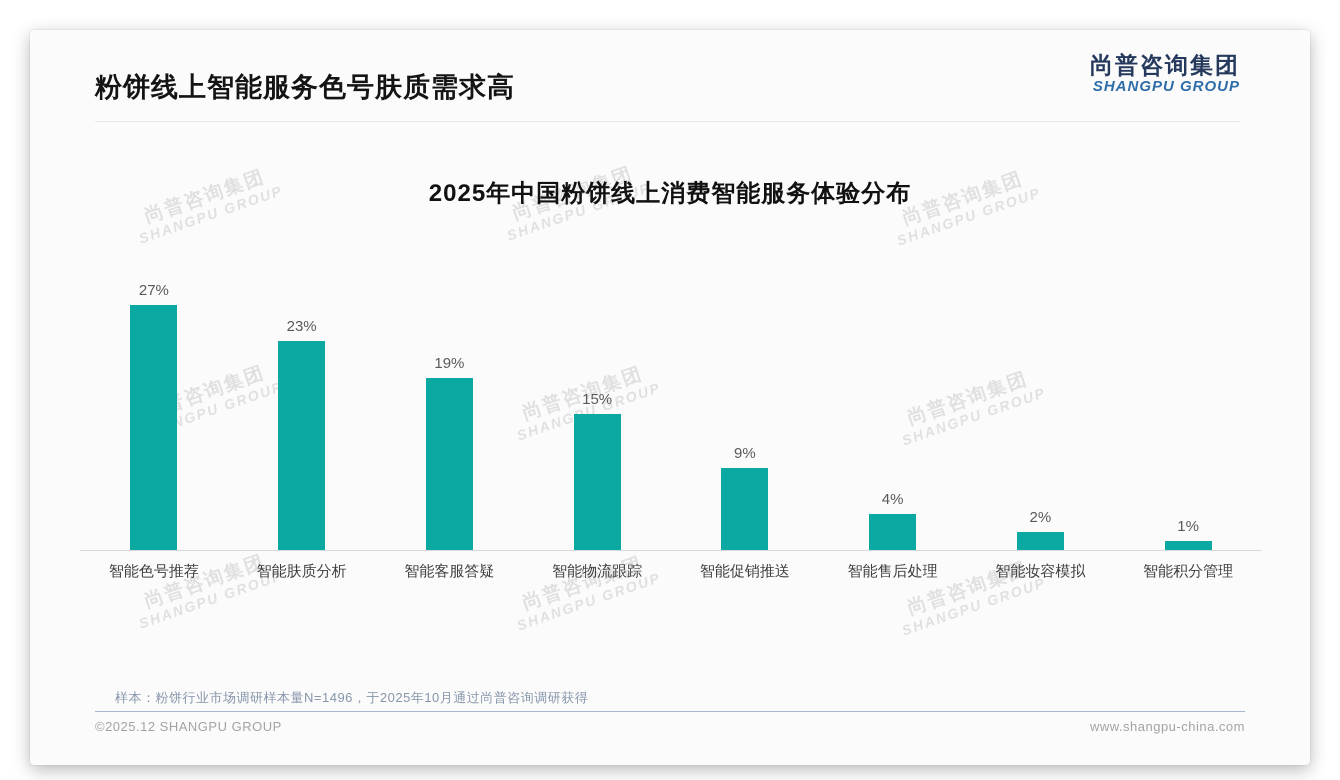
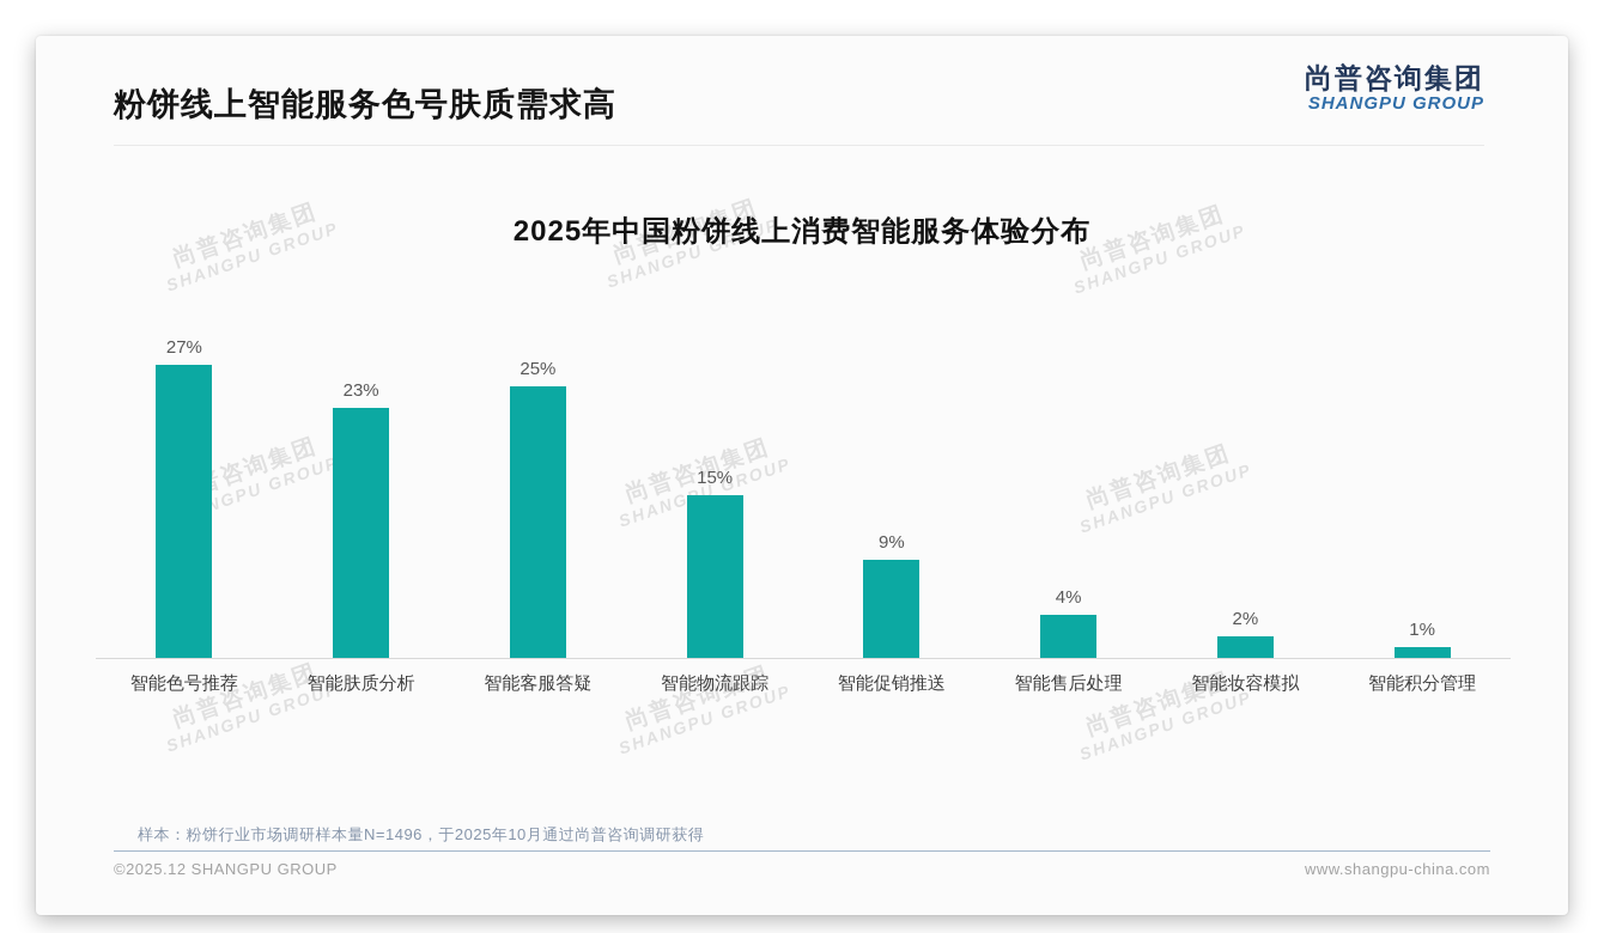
智能客服答疑: 19% -> 25%
